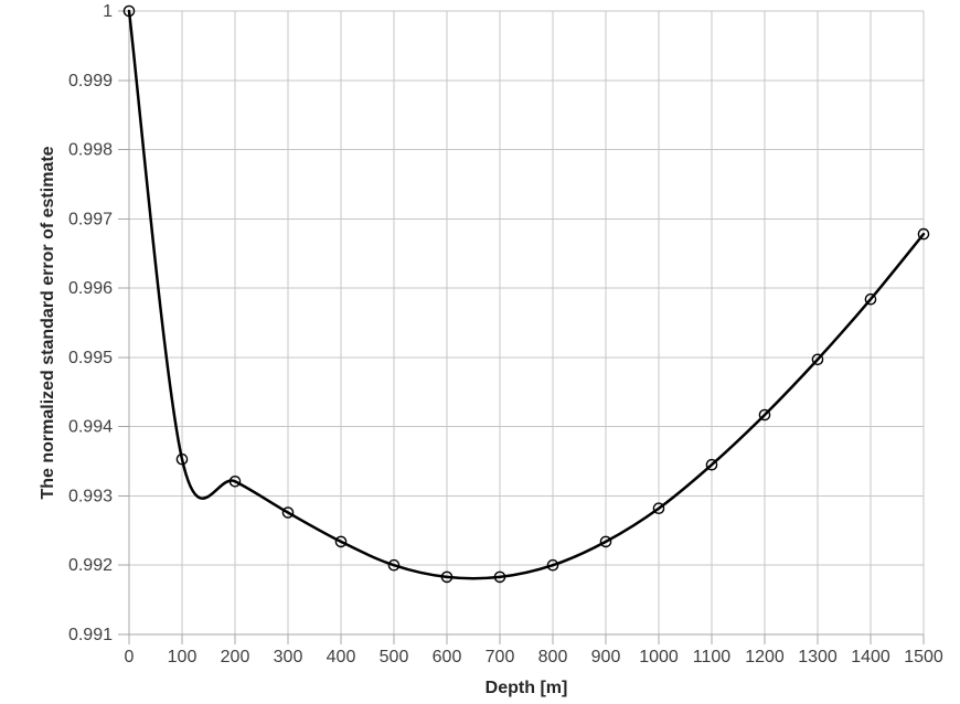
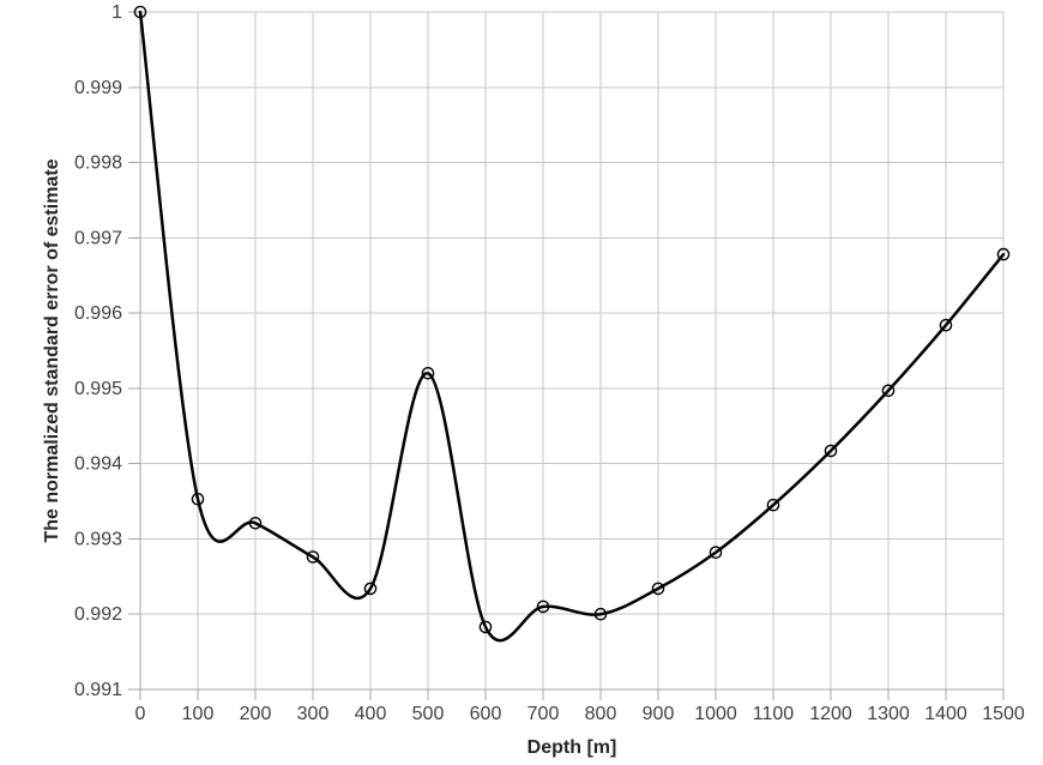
500: 0.9920 -> 0.9952
700: 0.9918 -> 0.9921
